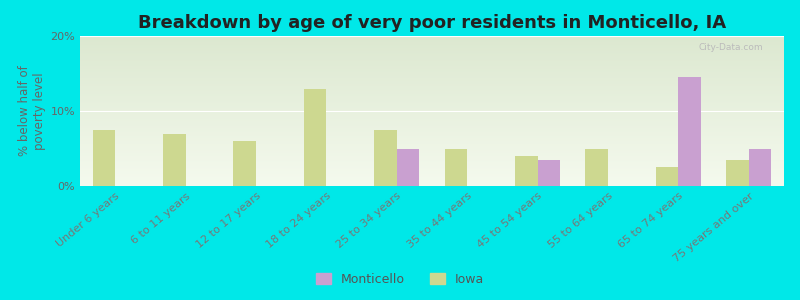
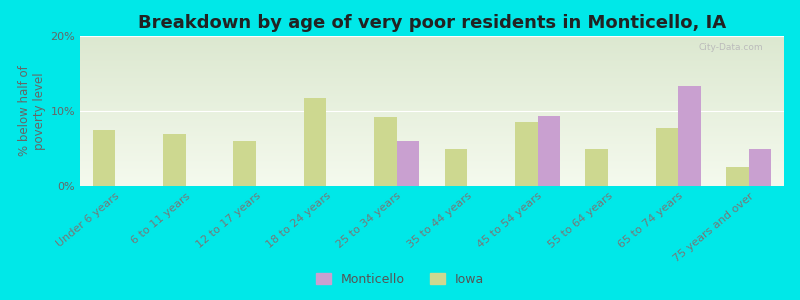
Iowa/18 to 24 years: 13.0% -> 11.8%
Iowa/25 to 34 years: 7.5% -> 9.2%
Monticello/25 to 34 years: 5.0% -> 6.0%
Iowa/45 to 54 years: 4.0% -> 8.6%
Monticello/45 to 54 years: 3.5% -> 9.4%
Iowa/65 to 74 years: 2.5% -> 7.8%
Monticello/65 to 74 years: 14.5% -> 13.4%
Iowa/75 years and over: 3.5% -> 2.6%
